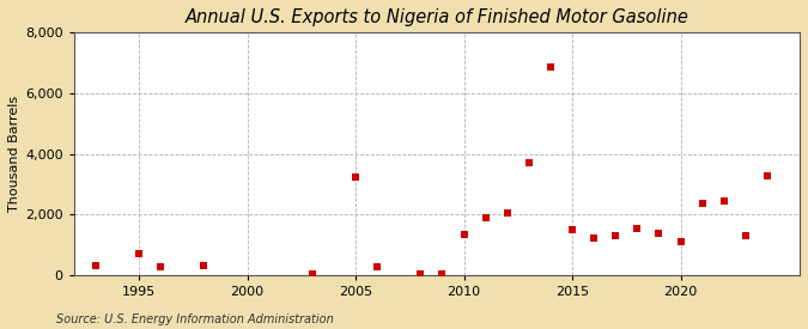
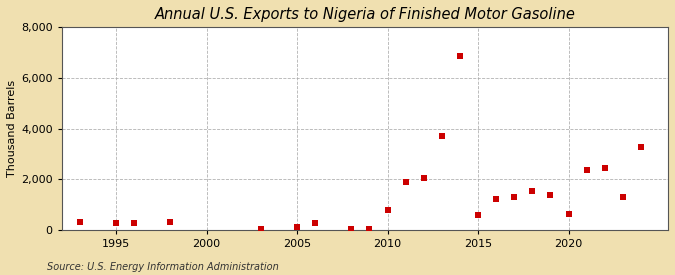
1995: 700 -> 250
2005: 3,250 -> 100
2010: 1,350 -> 800
2015: 1,500 -> 600
2020: 1,100 -> 630
